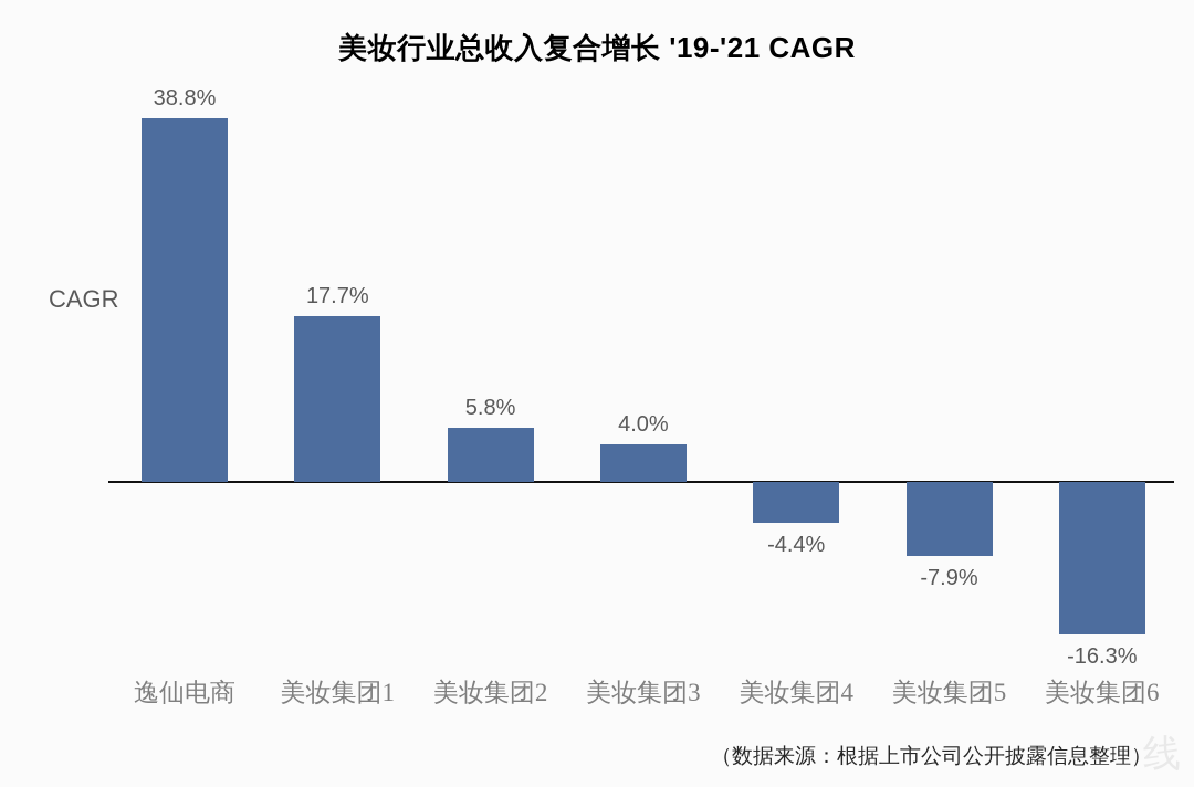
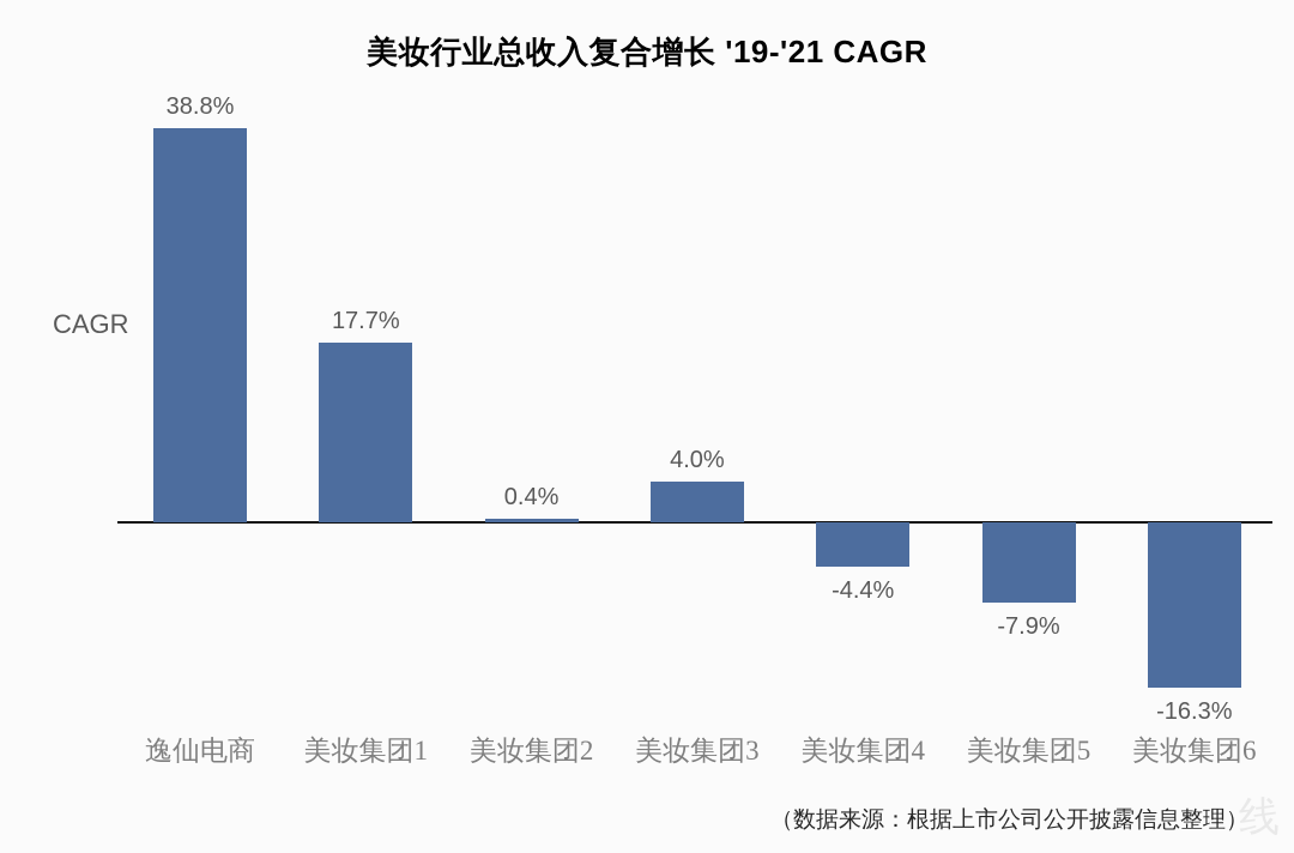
美妆集团2: 5.8% -> 0.4%
